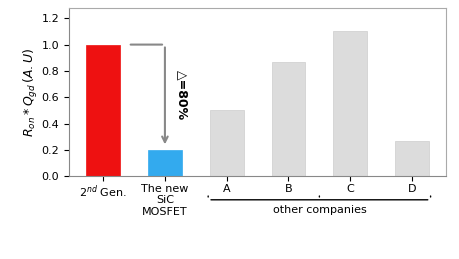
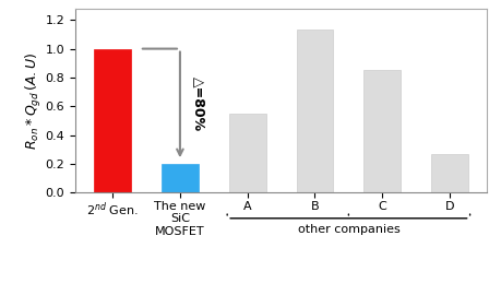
A: 0.50 -> 0.55
B: 0.87 -> 1.13
C: 1.10 -> 0.85
